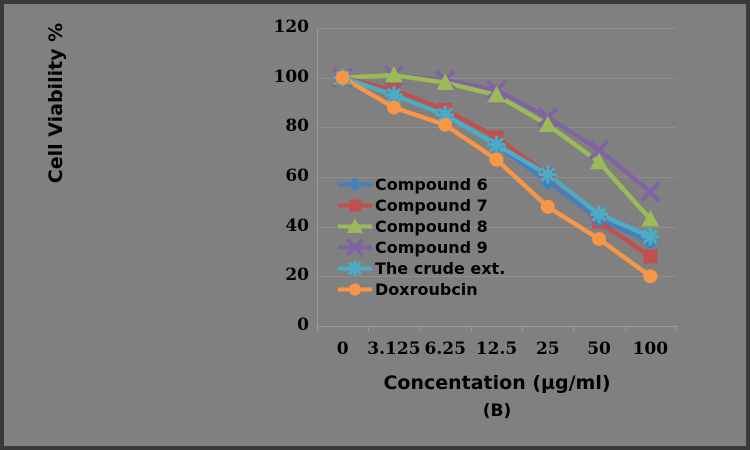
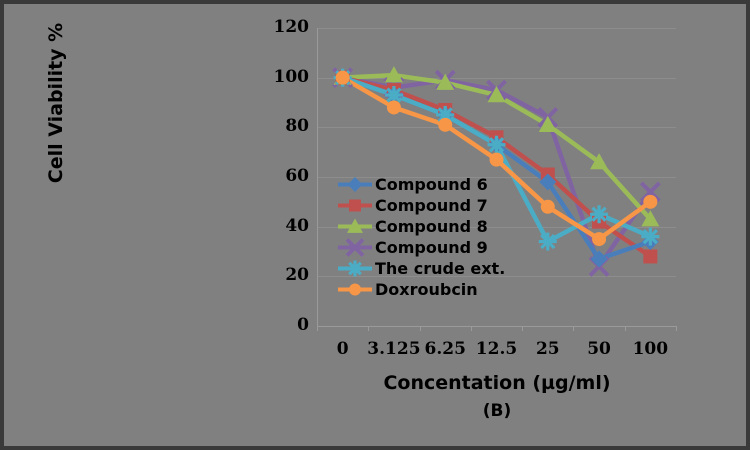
Compound 9/3.125: 101 -> 96
The crude ext./25: 61 -> 34
Compound 6/50: 43 -> 27
Compound 9/50: 71 -> 24
Doxroubcin/100: 20 -> 50
